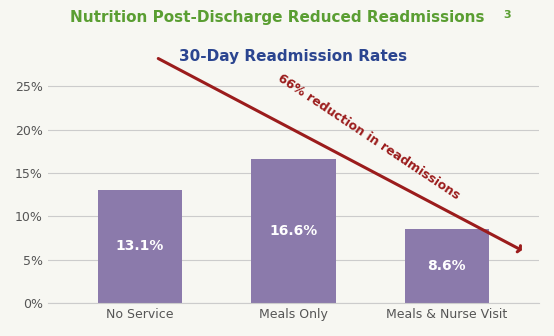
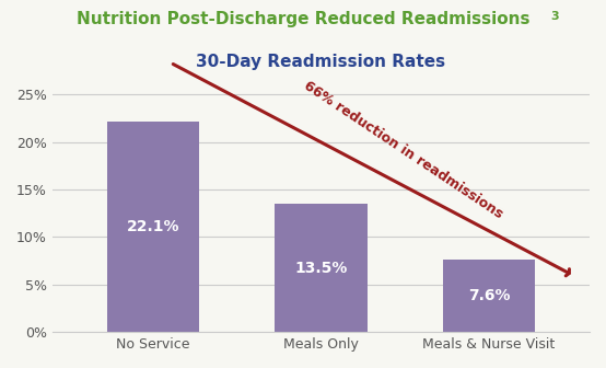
No Service: 13.1% -> 22.1%
Meals Only: 16.6% -> 13.5%
Meals & Nurse Visit: 8.6% -> 7.6%
